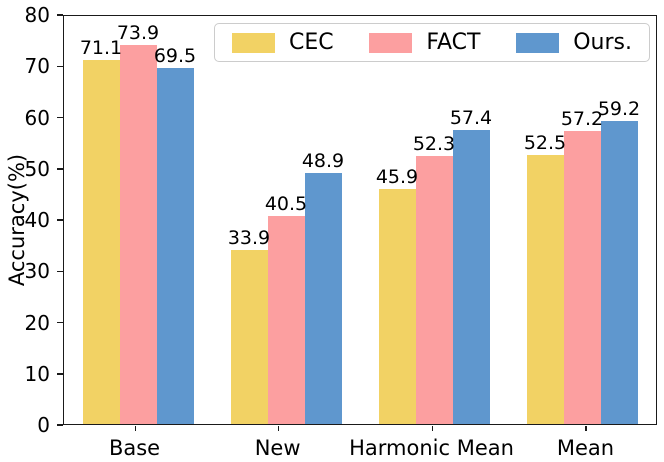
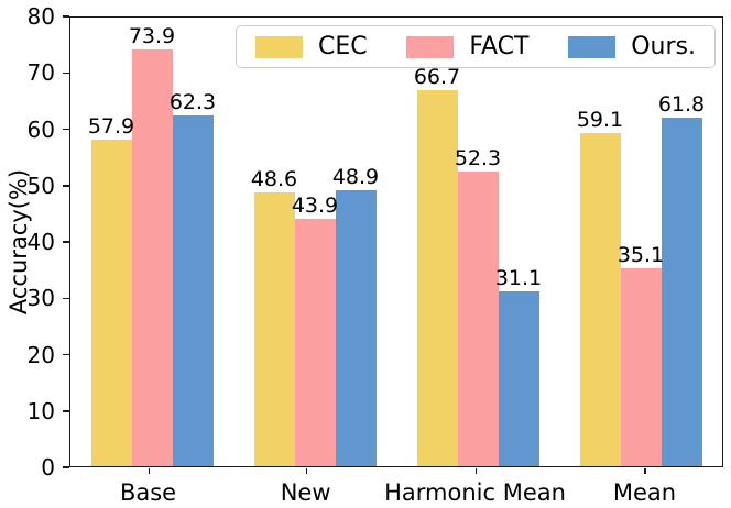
CEC/Base: 71.1 -> 57.9
Ours./Base: 69.5 -> 62.3
CEC/New: 33.9 -> 48.6
FACT/New: 40.5 -> 43.9
CEC/Harmonic Mean: 45.9 -> 66.7
Ours./Harmonic Mean: 57.4 -> 31.1
CEC/Mean: 52.5 -> 59.1
FACT/Mean: 57.2 -> 35.1
Ours./Mean: 59.2 -> 61.8
